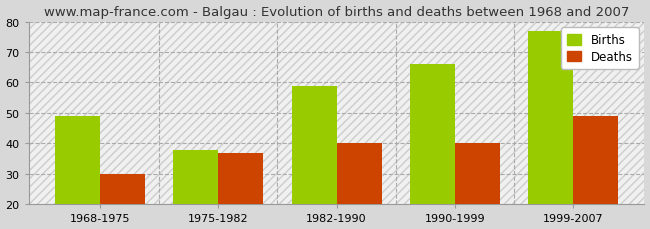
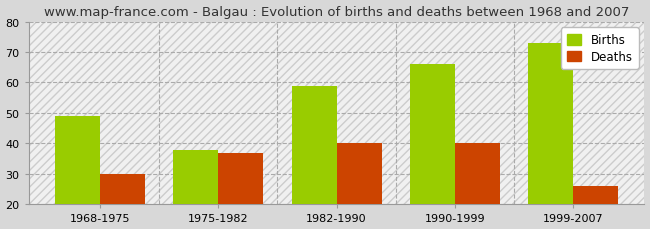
Births/1999-2007: 77 -> 73
Deaths/1999-2007: 49 -> 26
